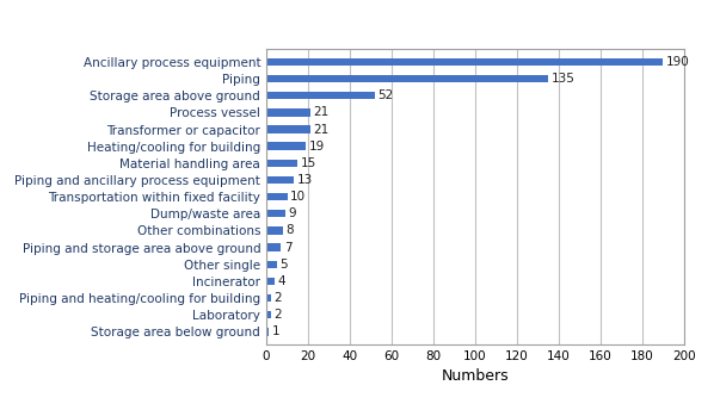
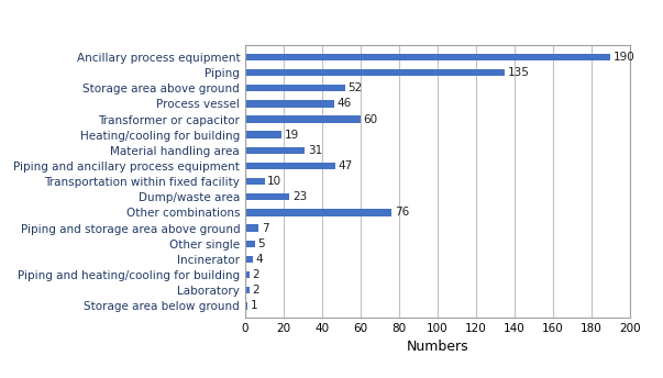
Process vessel: 21 -> 46
Transformer or capacitor: 21 -> 60
Material handling area: 15 -> 31
Piping and ancillary process equipment: 13 -> 47
Dump/waste area: 9 -> 23
Other combinations: 8 -> 76
